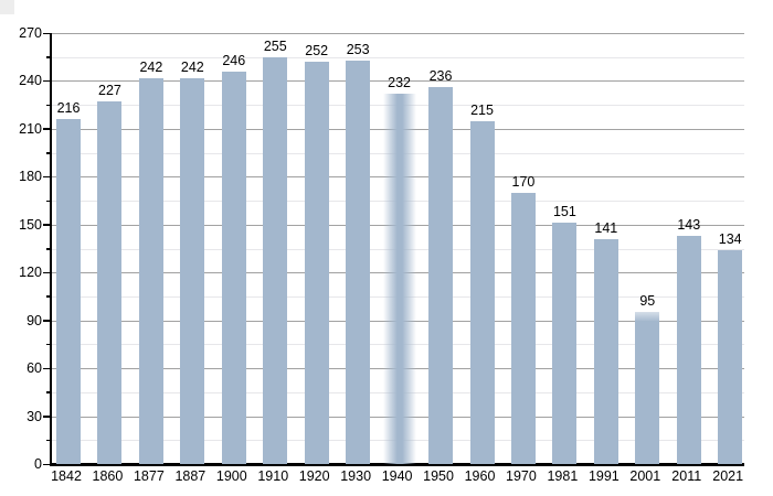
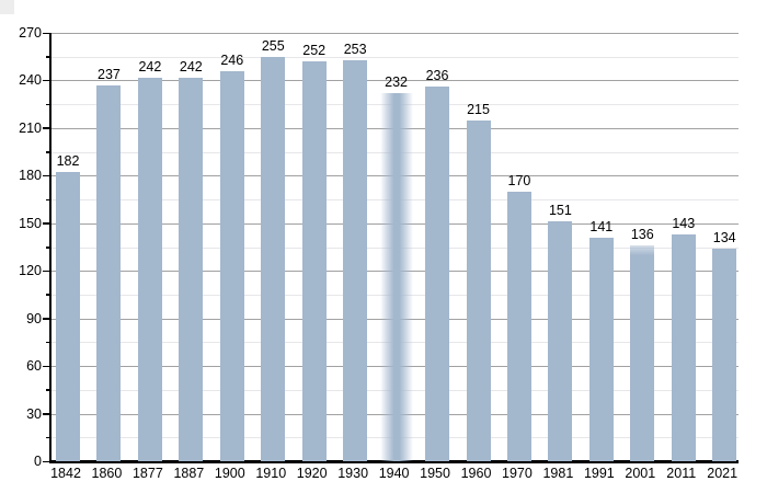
1842: 216 -> 182
1860: 227 -> 237
2001: 95 -> 136
